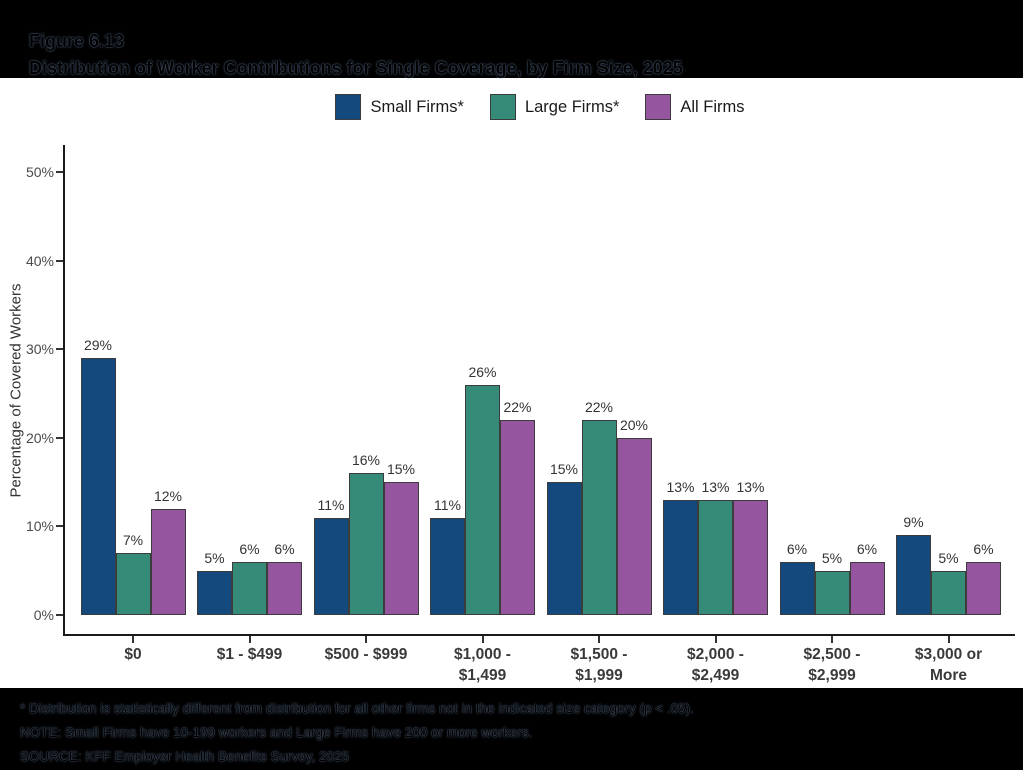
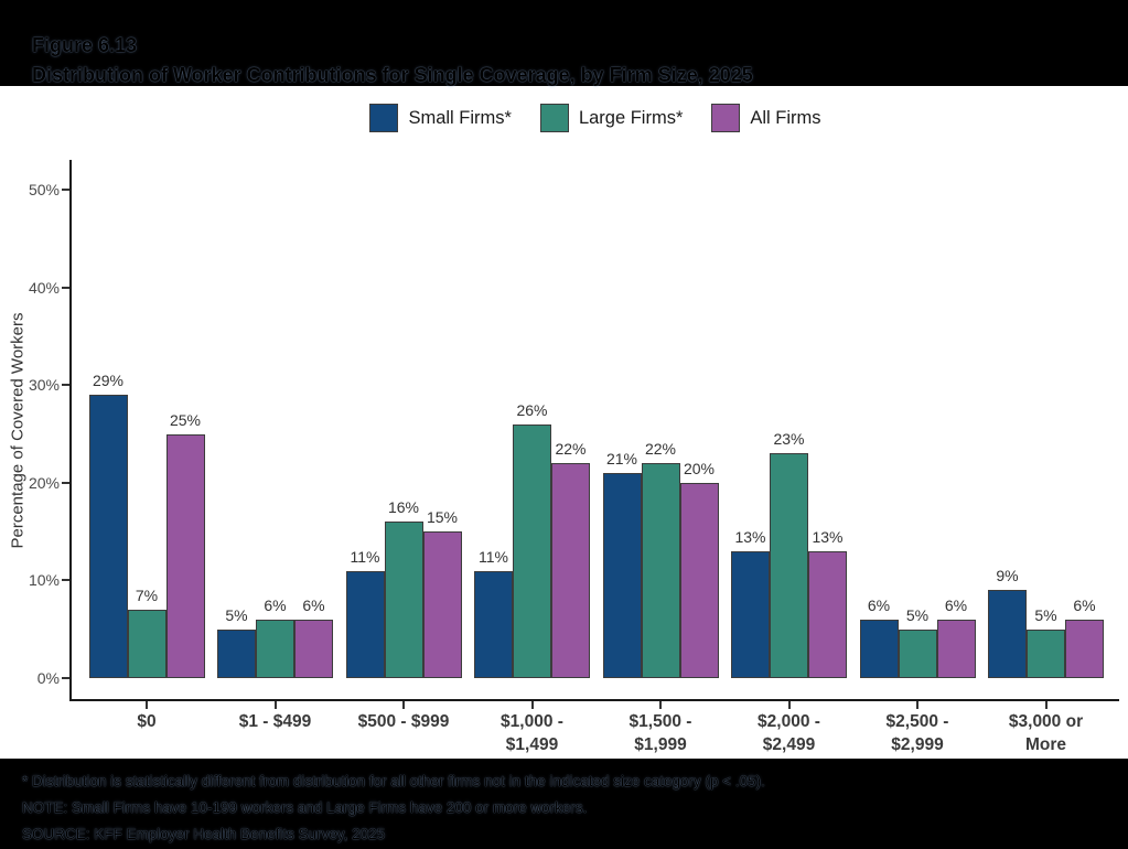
All Firms/$0: 12% -> 25%
Small Firms*/$1,500 - $1,999: 15% -> 21%
Large Firms*/$2,000 - $2,499: 13% -> 23%
